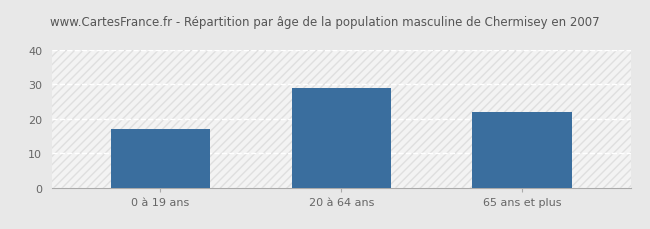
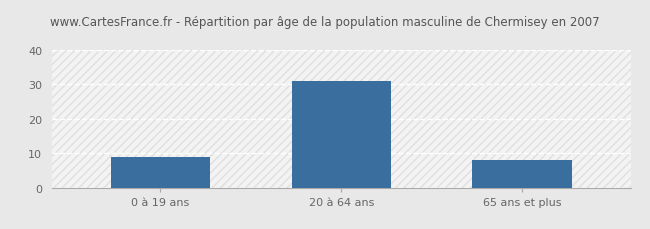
0 à 19 ans: 17 -> 9
20 à 64 ans: 29 -> 31
65 ans et plus: 22 -> 8
